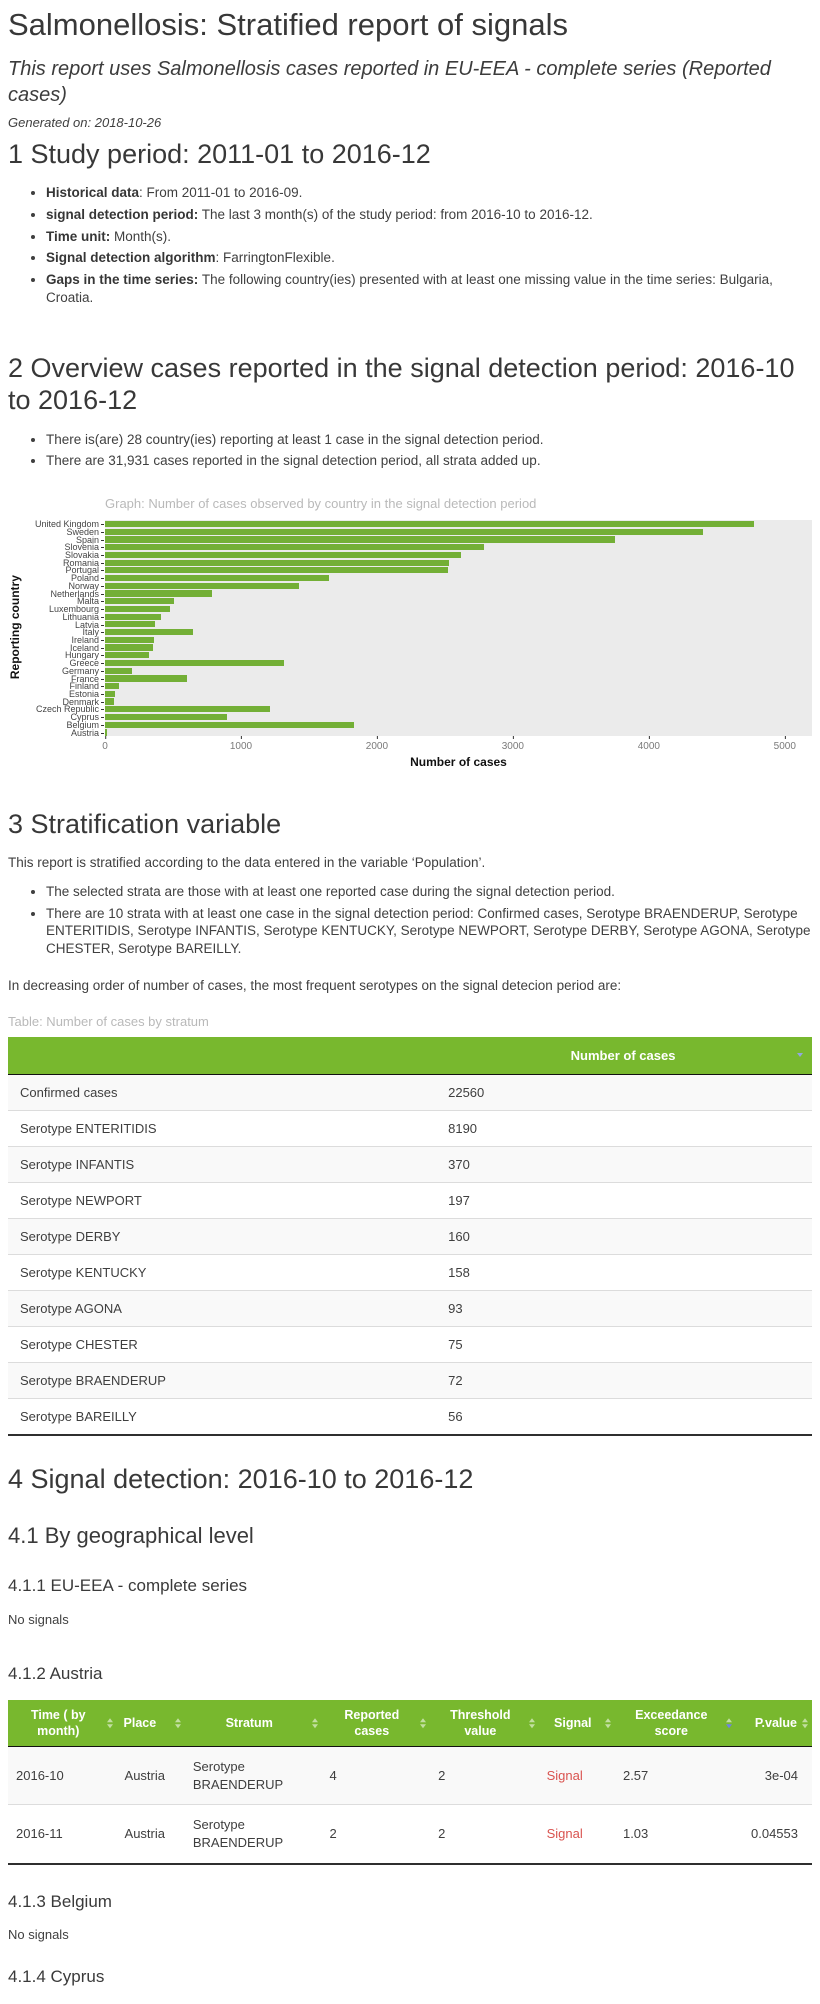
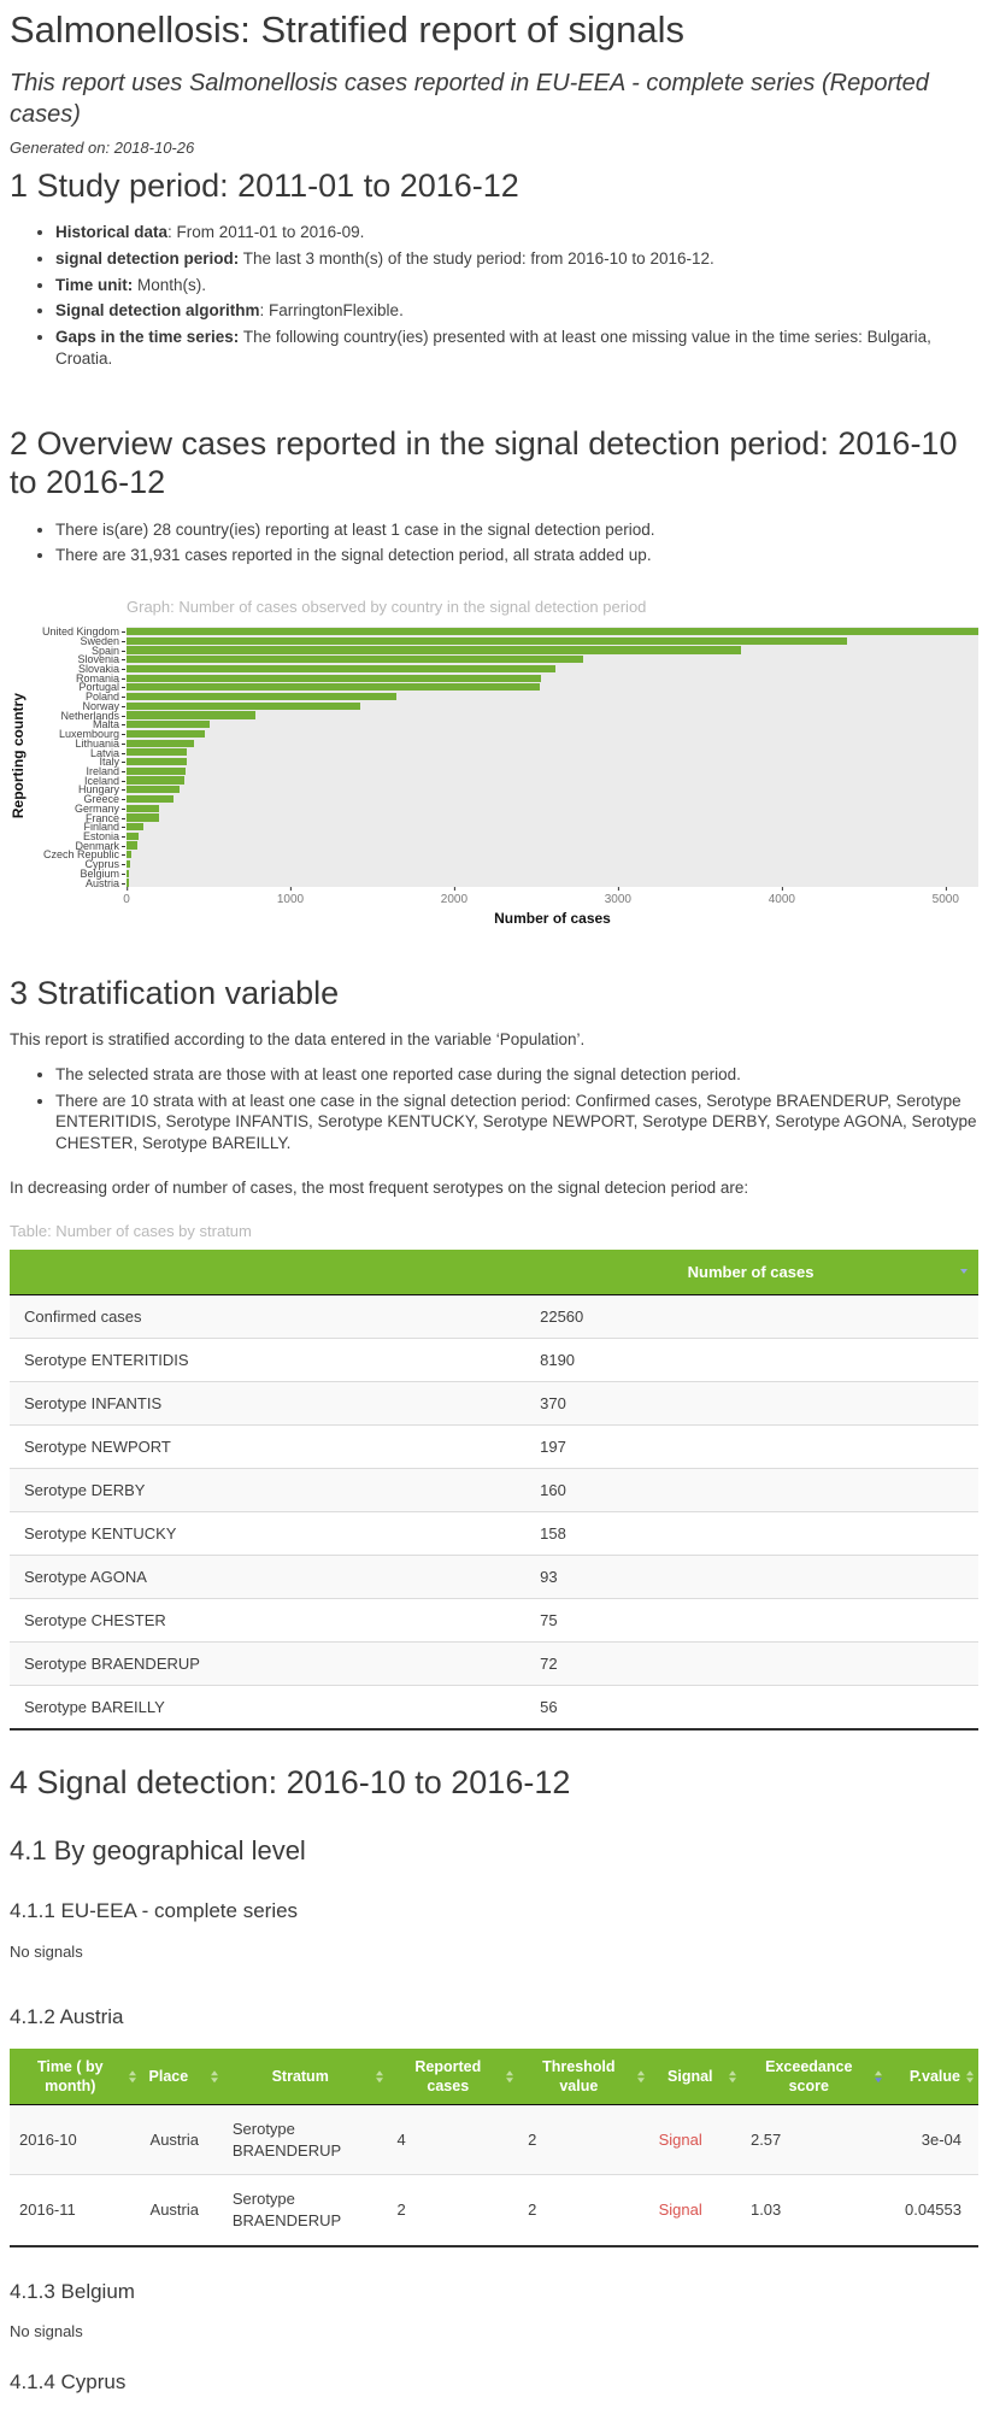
United Kingdom: 4770 -> 5200
Italy: 650 -> 360
Greece: 1320 -> 290
France: 600 -> 200
Czech Republic: 1210 -> 30
Cyprus: 900 -> 20
Belgium: 1830 -> 20
